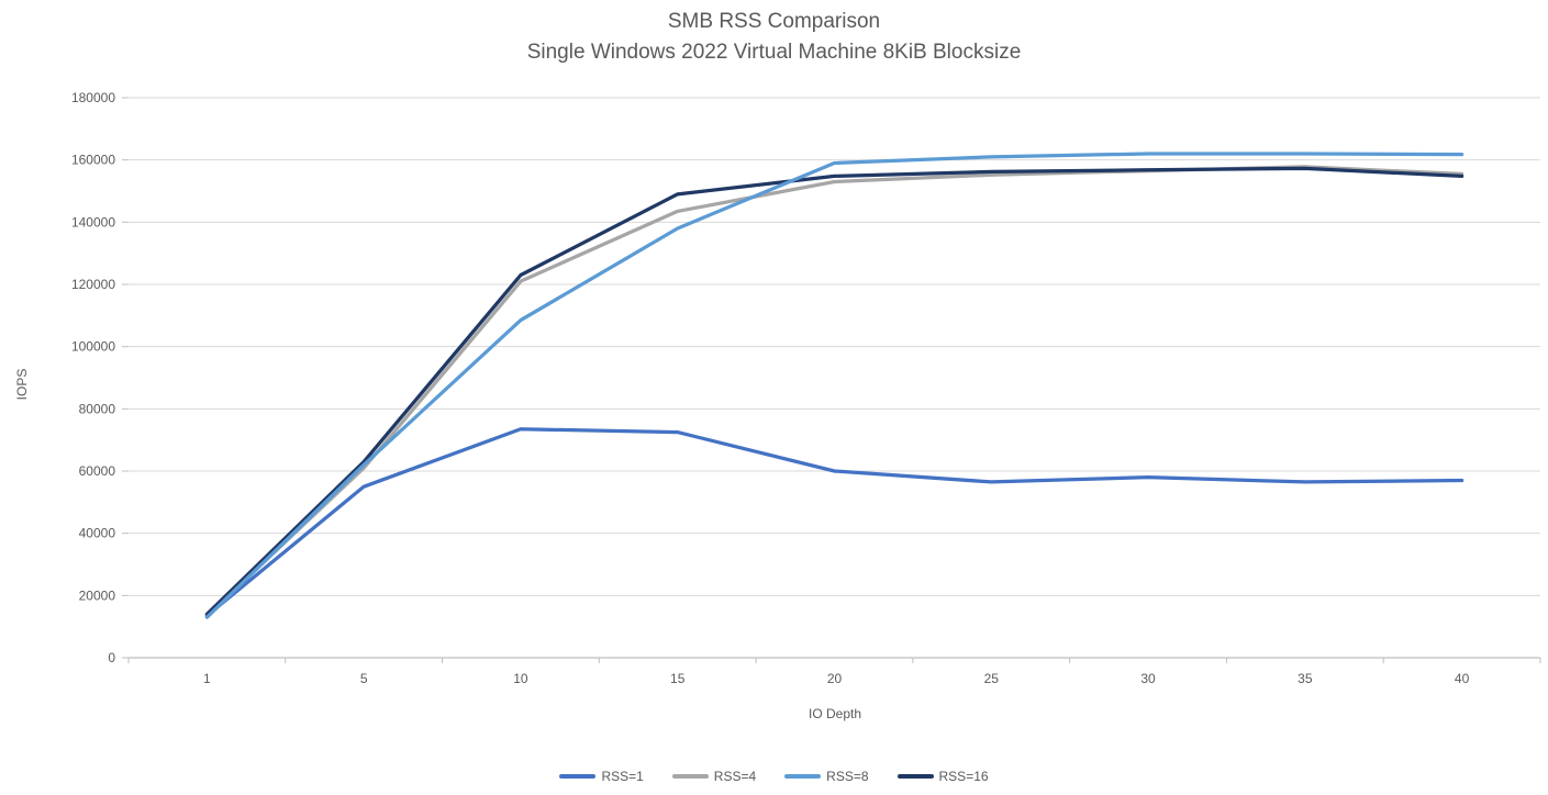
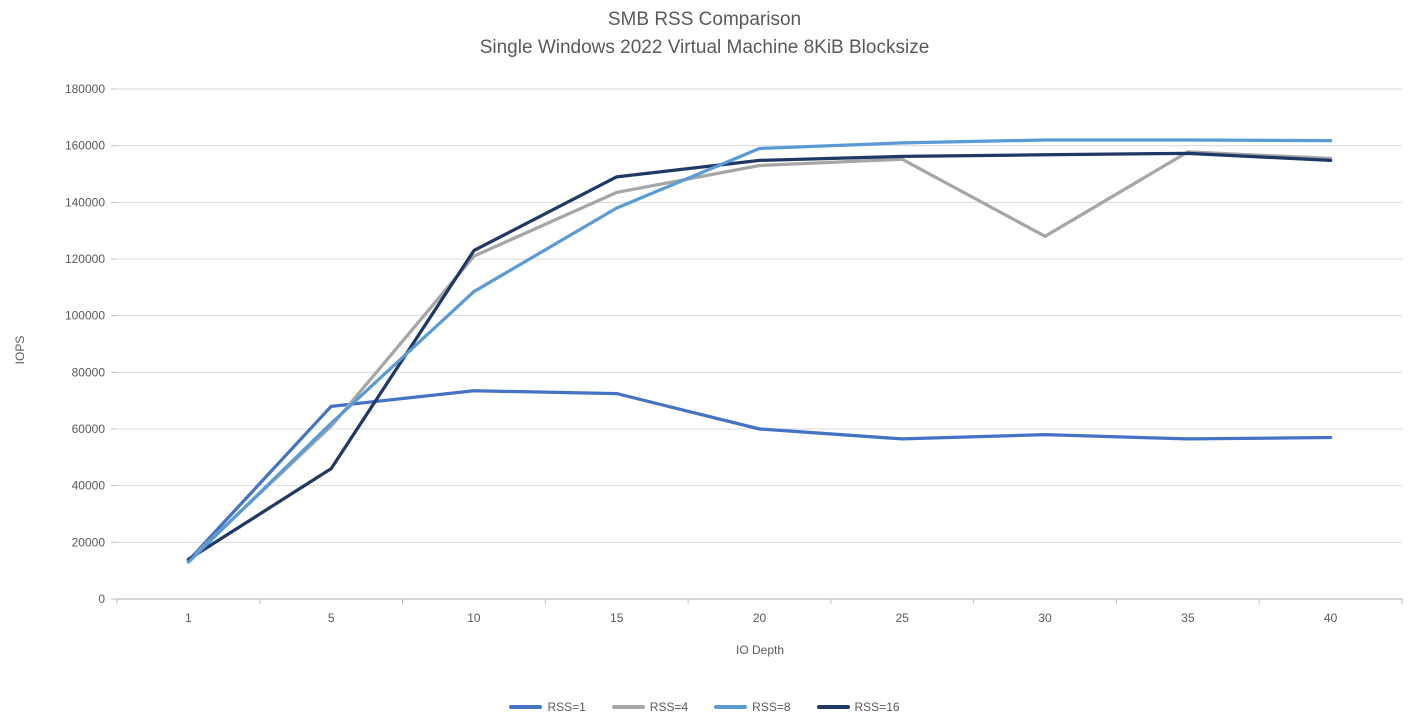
RSS=1/5: 55000 -> 68000
RSS=16/5: 63000 -> 46000
RSS=4/30: 156000 -> 128000
